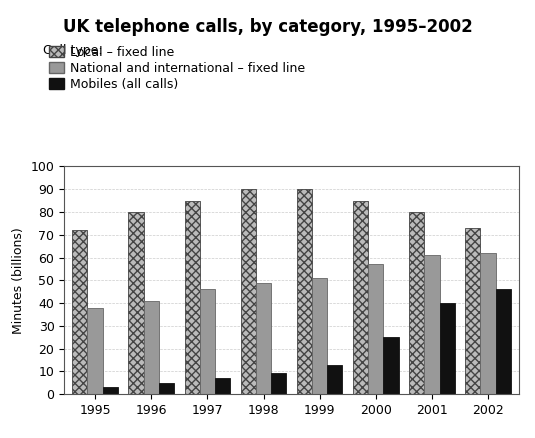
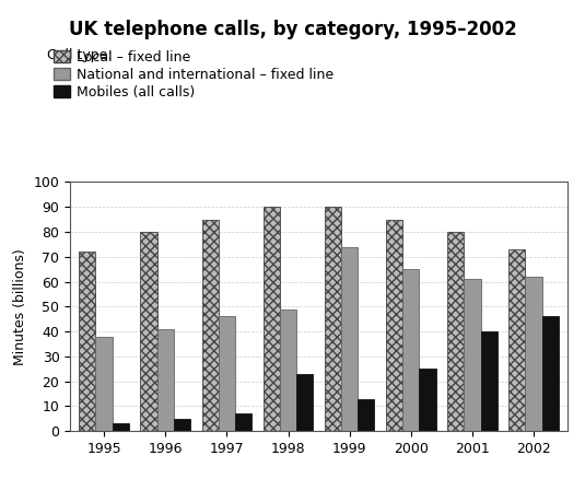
Mobiles (all calls)/1998: 9.5 -> 23.0
National and international – fixed line/1999: 51 -> 74
National and international – fixed line/2000: 57 -> 65
